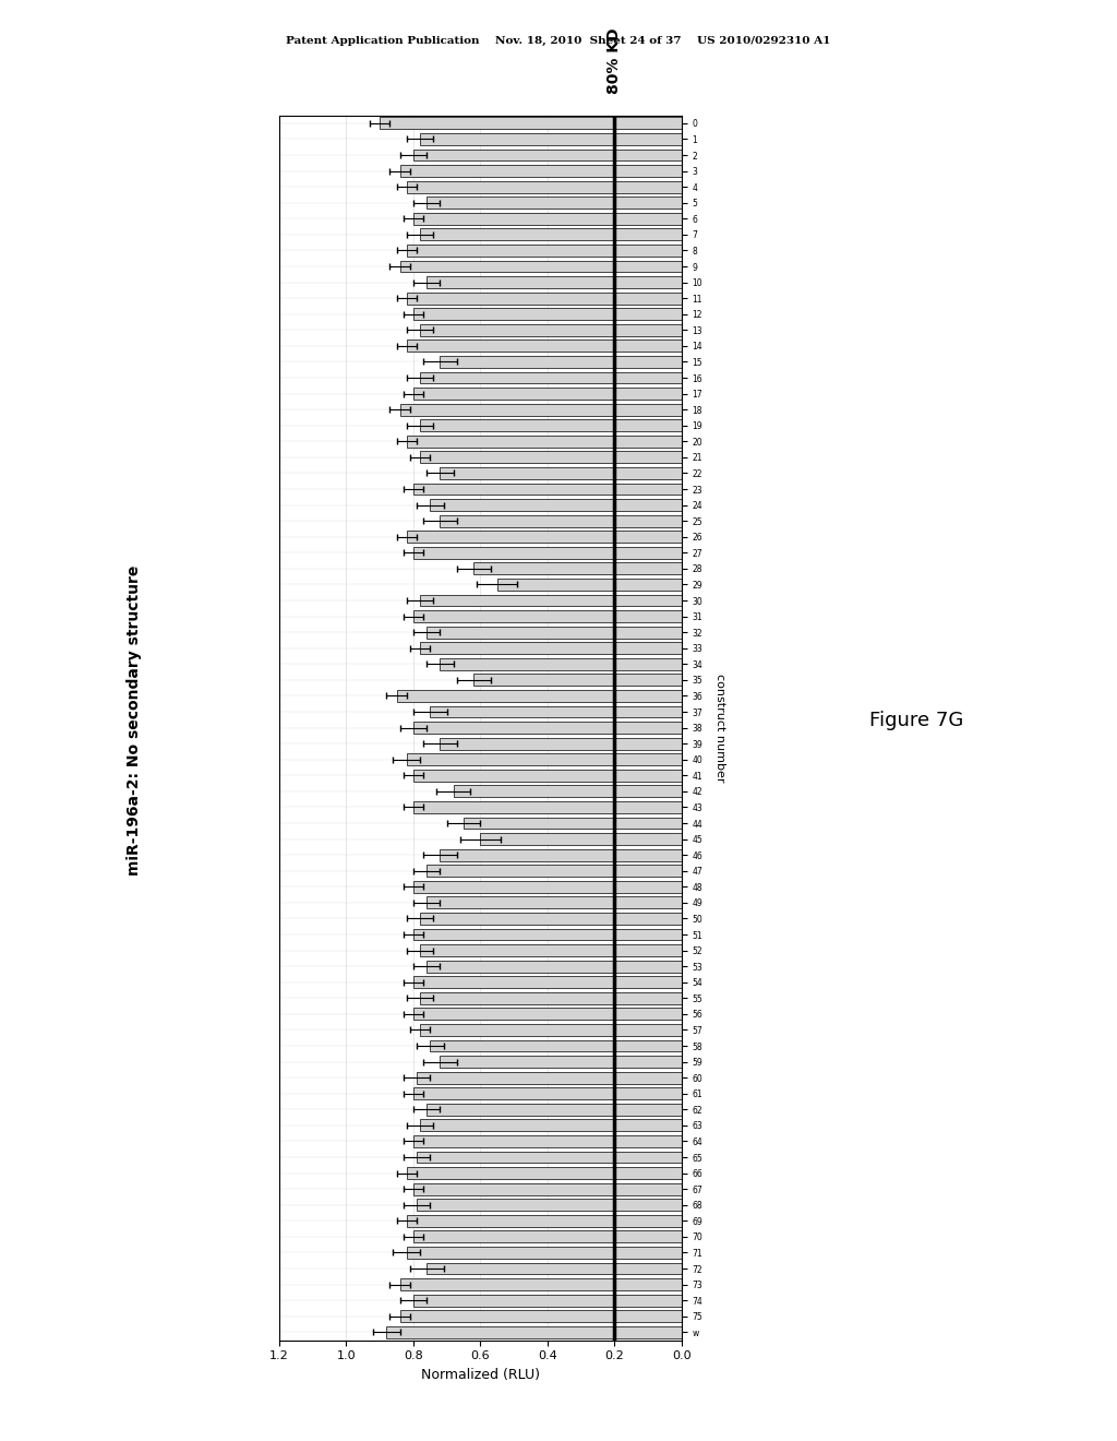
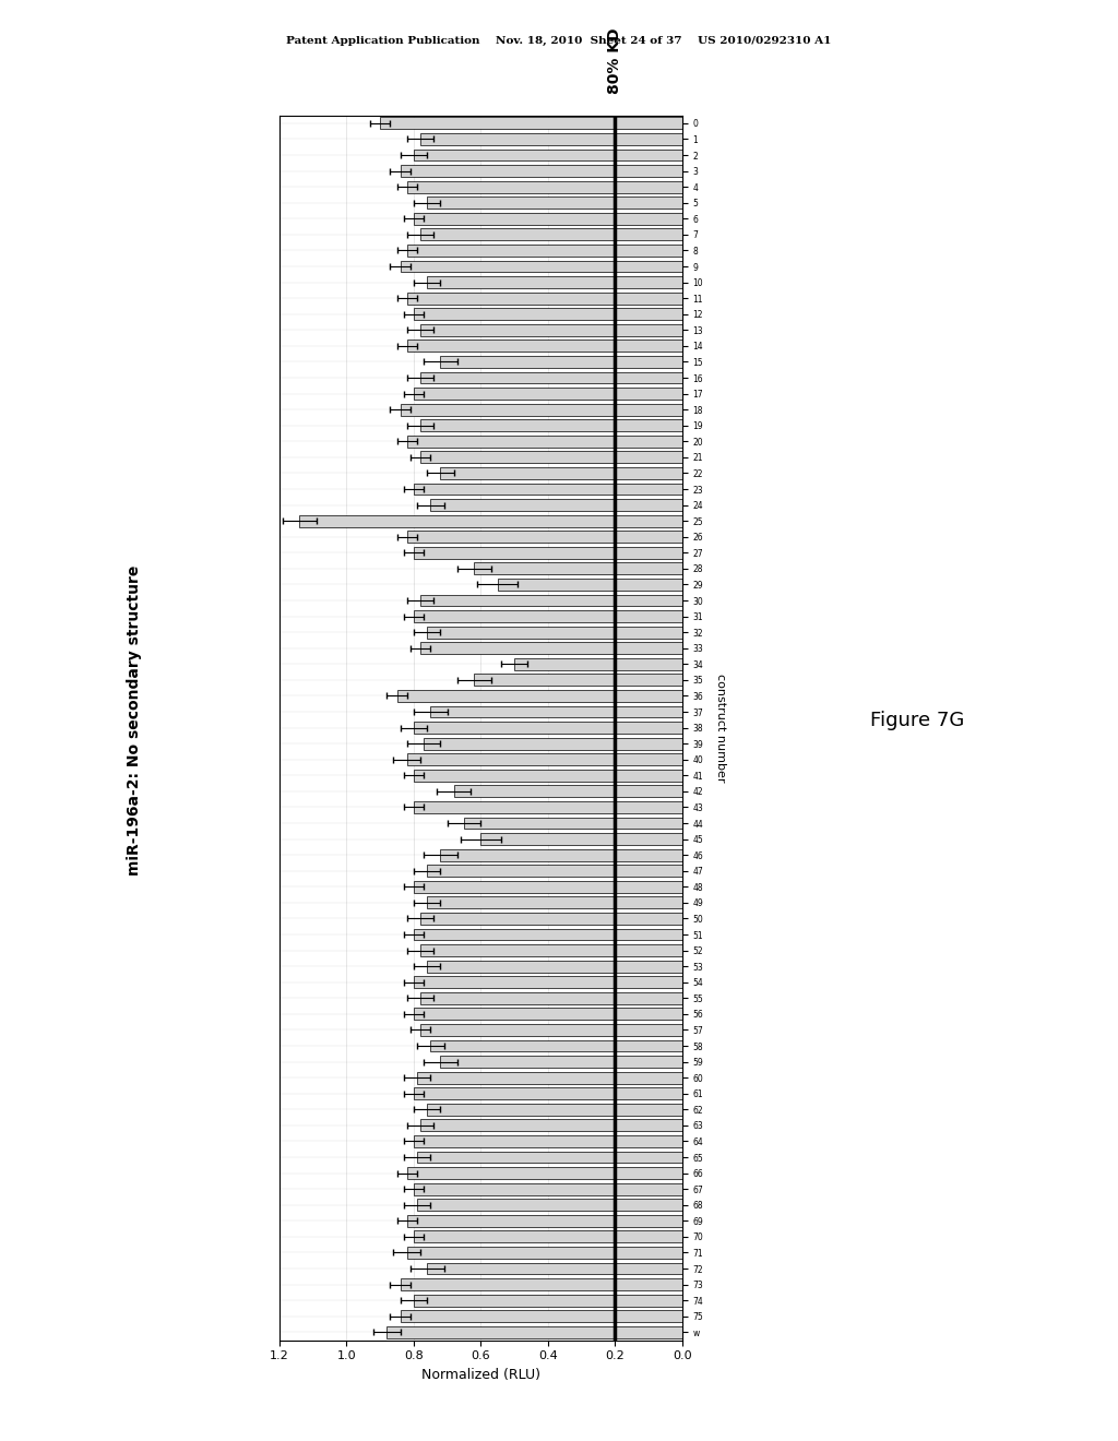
25: 0.72 -> 1.14
34: 0.72 -> 0.50
39: 0.72 -> 0.77
